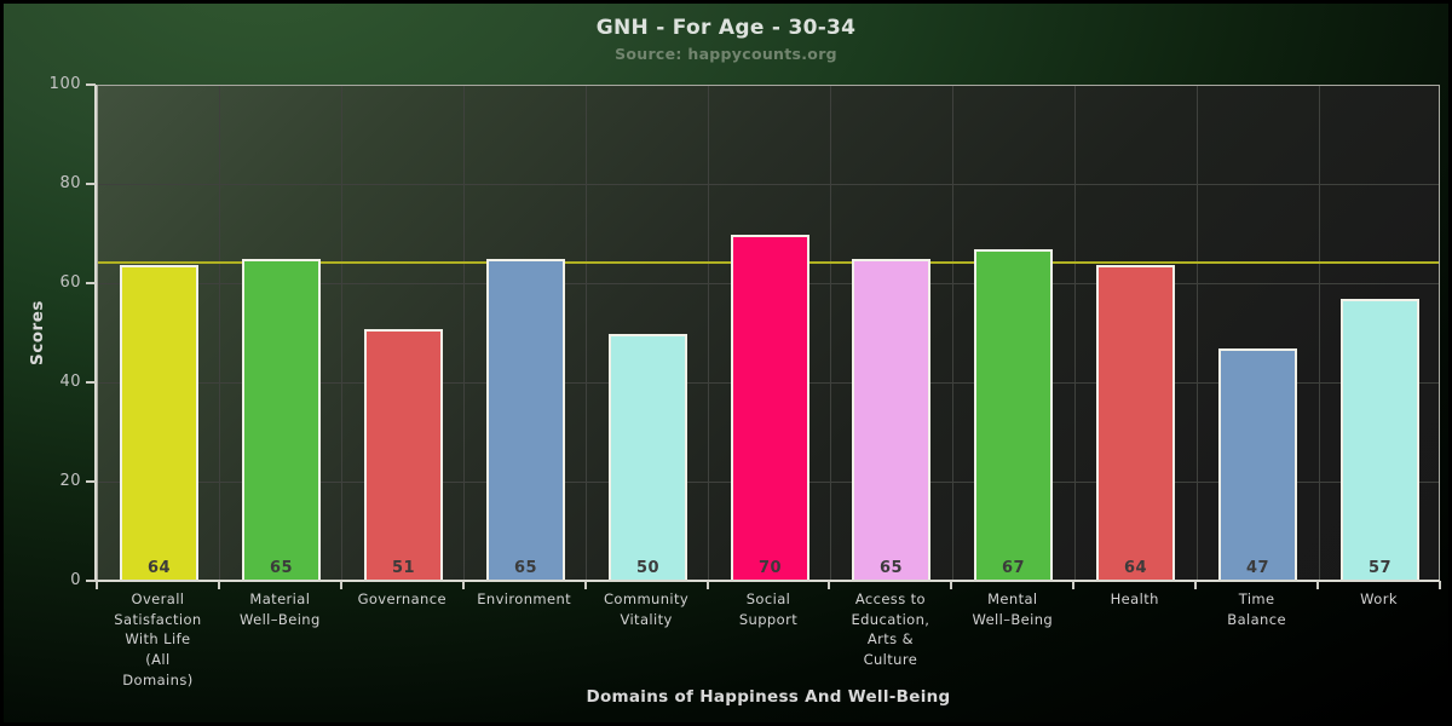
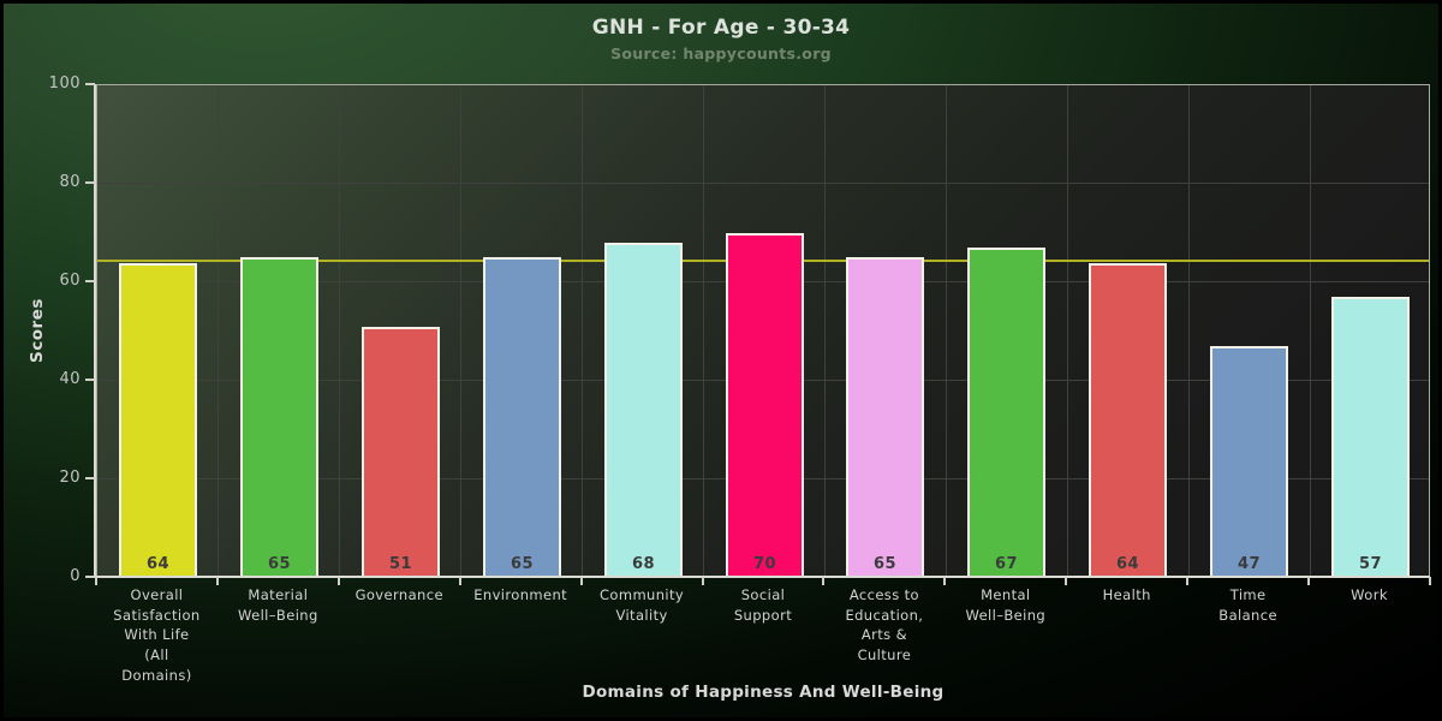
Community Vitality: 50 -> 68
